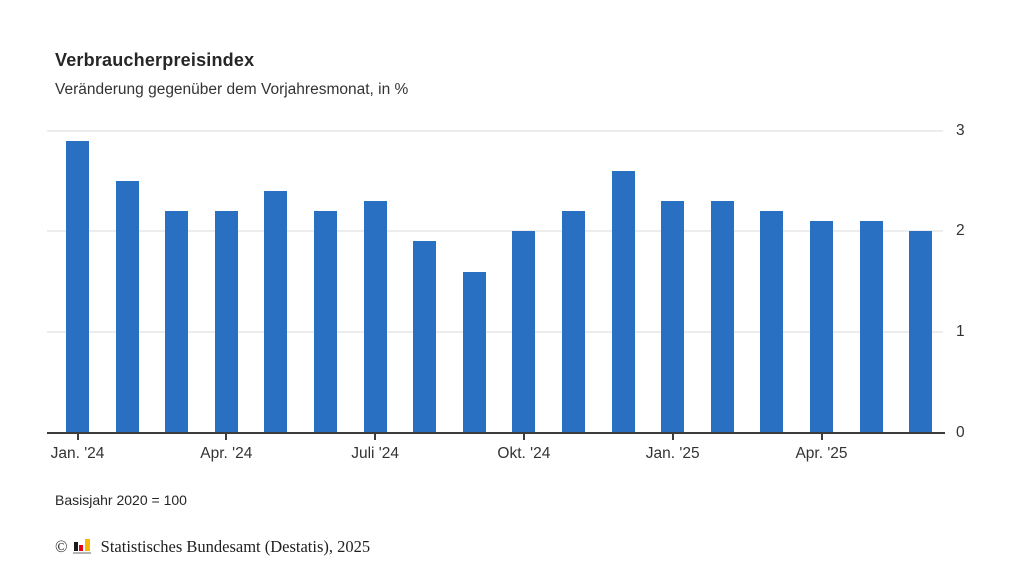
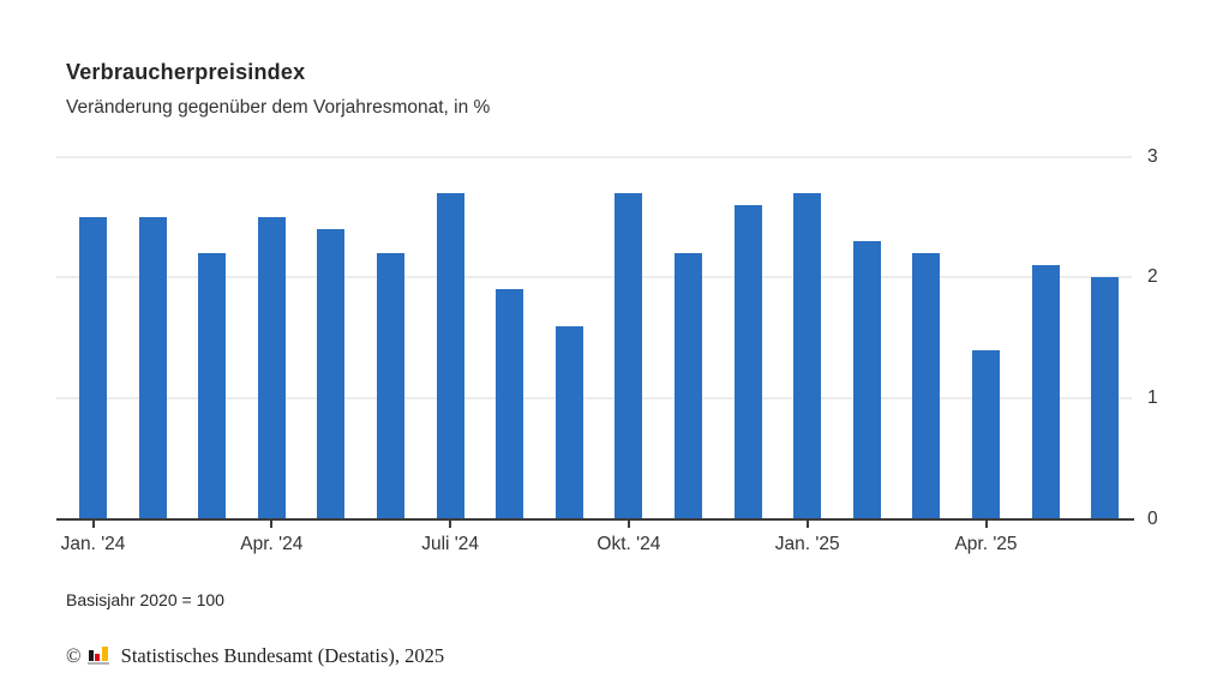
Jan. '24: 2.9 -> 2.5
Apr. '24: 2.2 -> 2.5
Juli '24: 2.3 -> 2.7
Okt. '24: 2.0 -> 2.7
Jan. '25: 2.3 -> 2.7
Apr. '25: 2.1 -> 1.4
